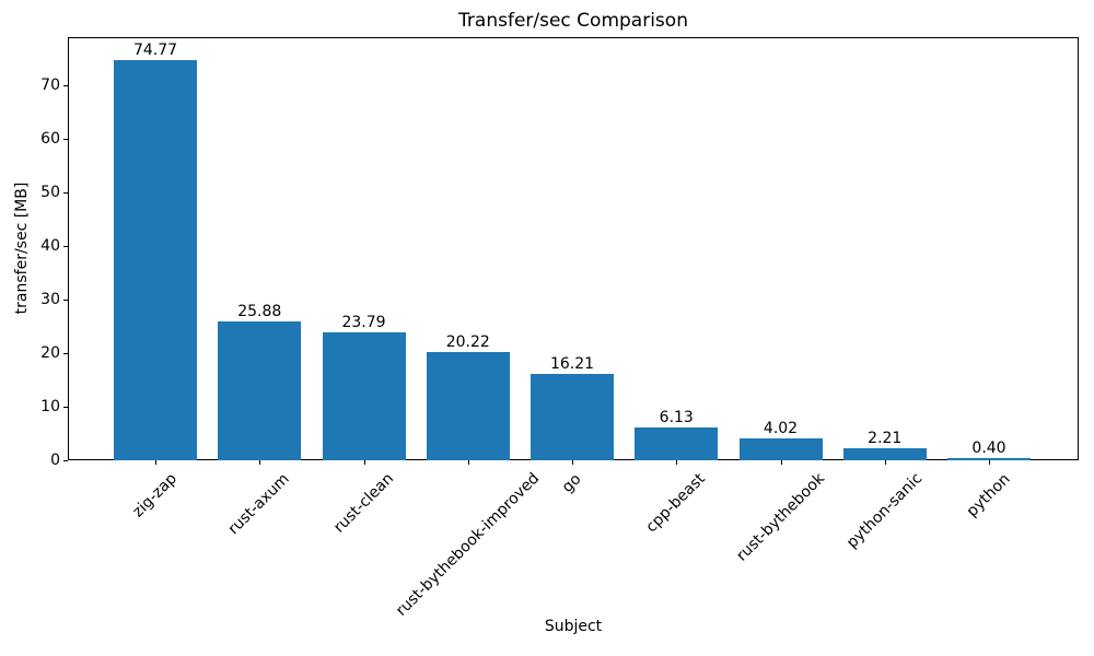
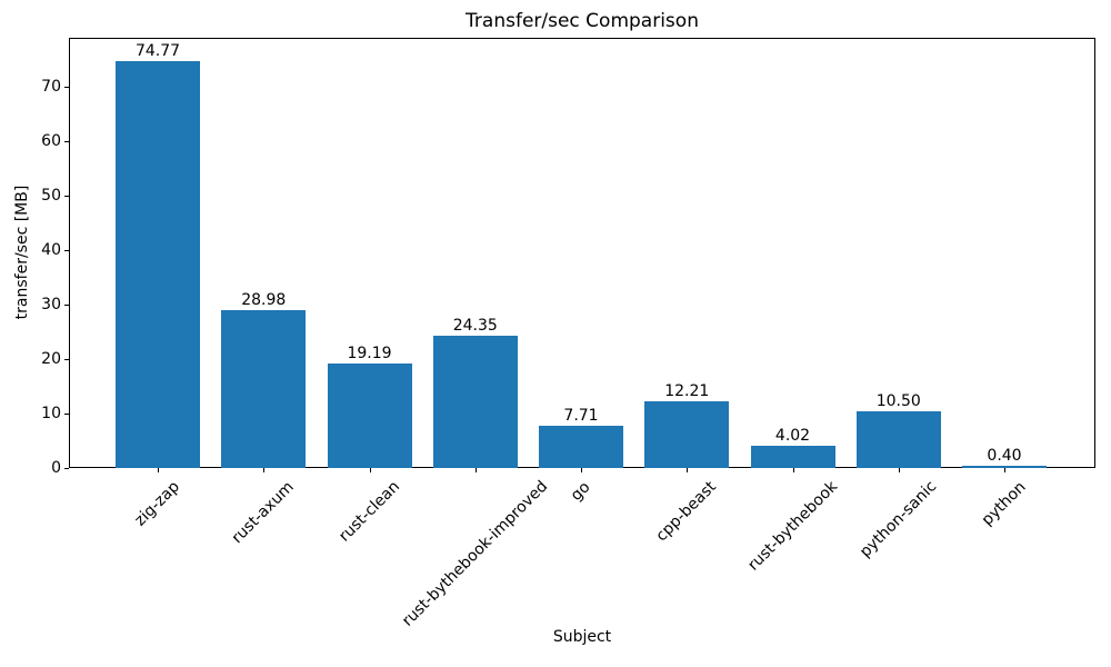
rust-axum: 25.88 -> 28.98
rust-clean: 23.79 -> 19.19
rust-bythebook-improved: 20.22 -> 24.35
go: 16.21 -> 7.71
cpp-beast: 6.13 -> 12.21
python-sanic: 2.21 -> 10.50
